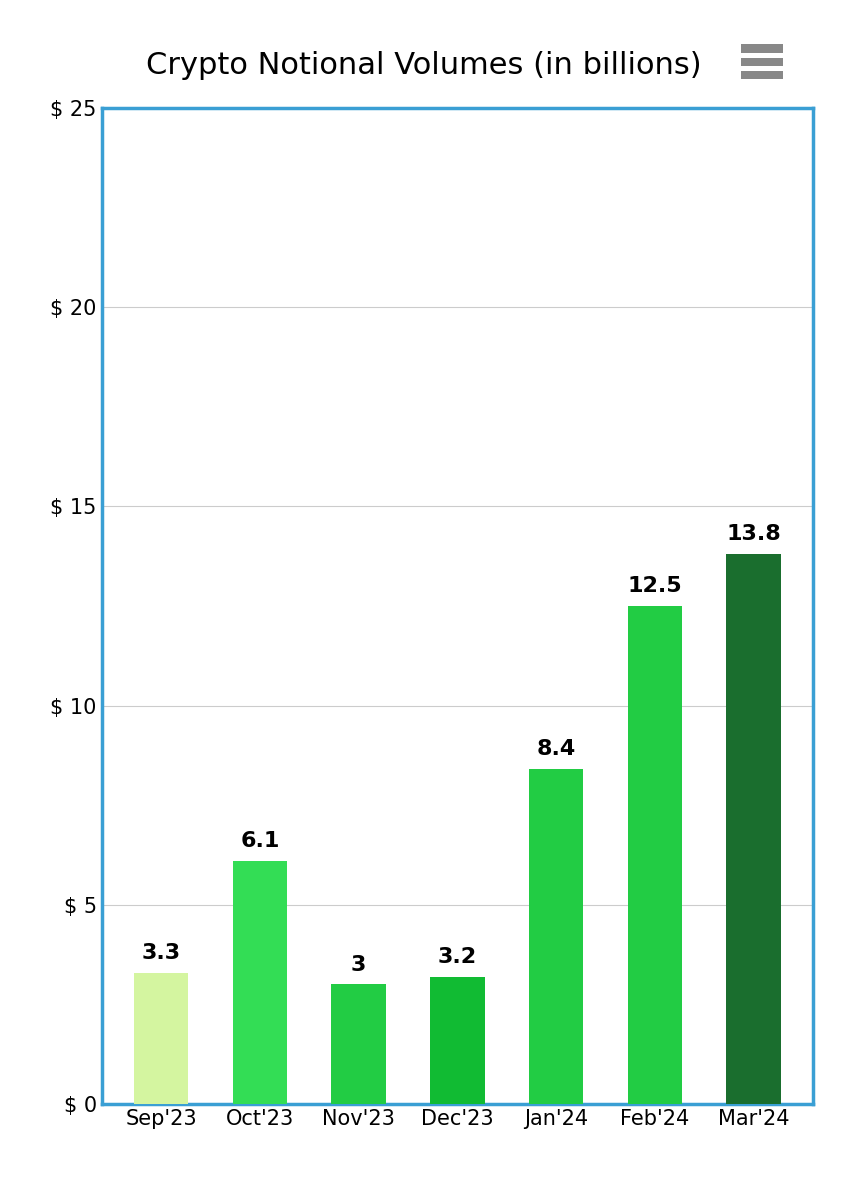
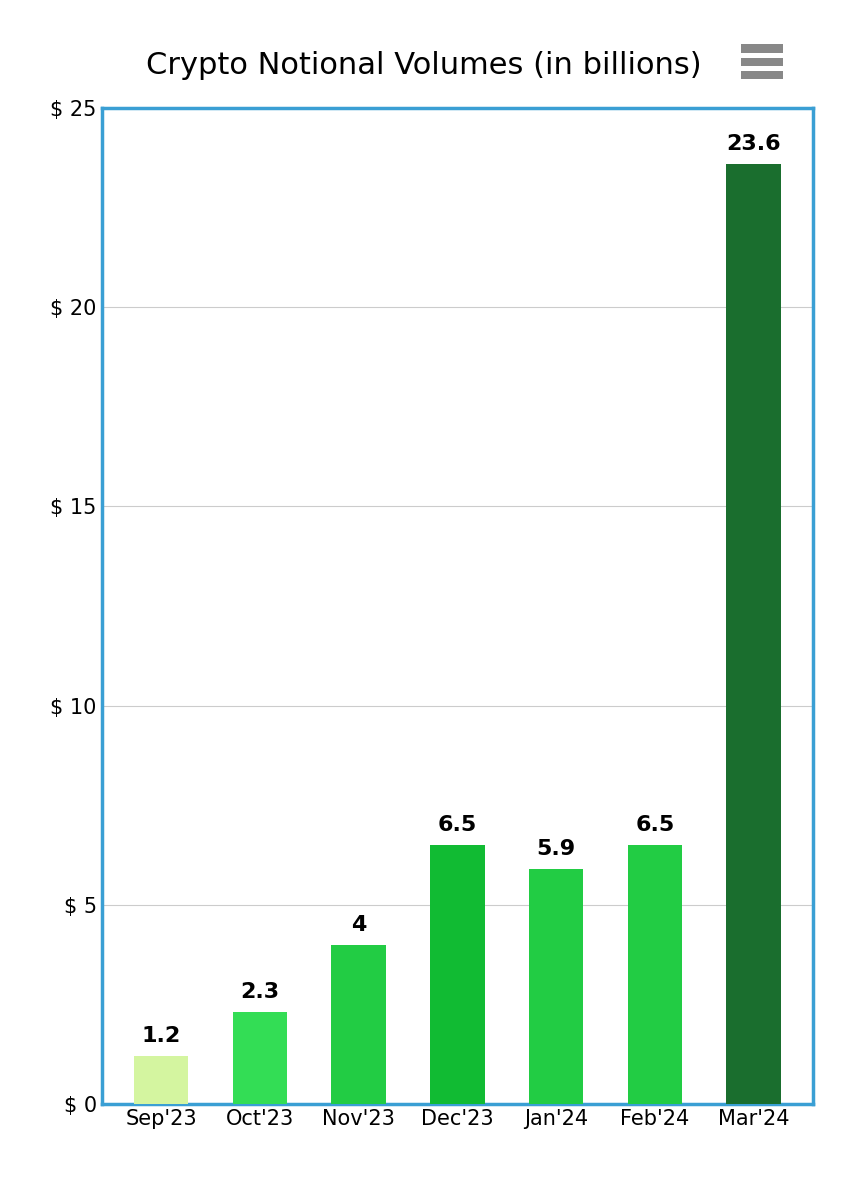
Sep'23: 3.3 -> 1.2
Oct'23: 6.1 -> 2.3
Nov'23: 3 -> 4
Dec'23: 3.2 -> 6.5
Jan'24: 8.4 -> 5.9
Feb'24: 12.5 -> 6.5
Mar'24: 13.8 -> 23.6
